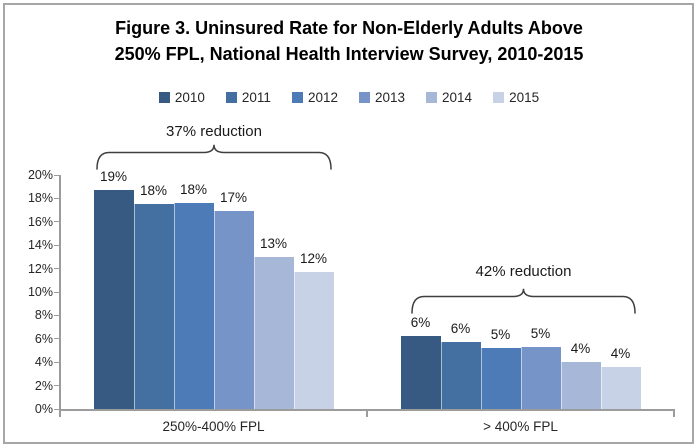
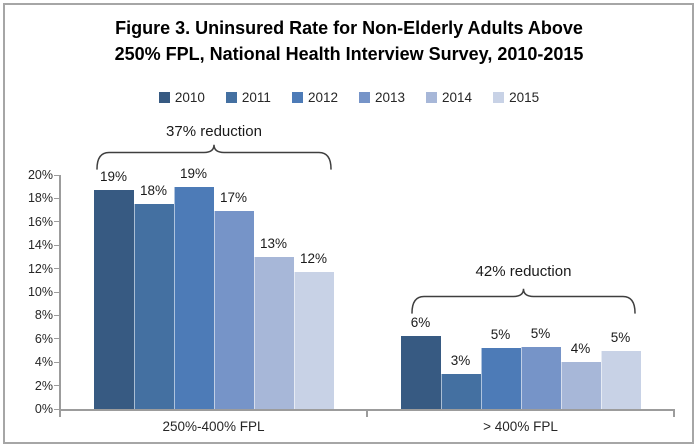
2012/250%-400% FPL: 18% -> 19%
2011/> 400% FPL: 6% -> 3%
2015/> 400% FPL: 4% -> 5%
